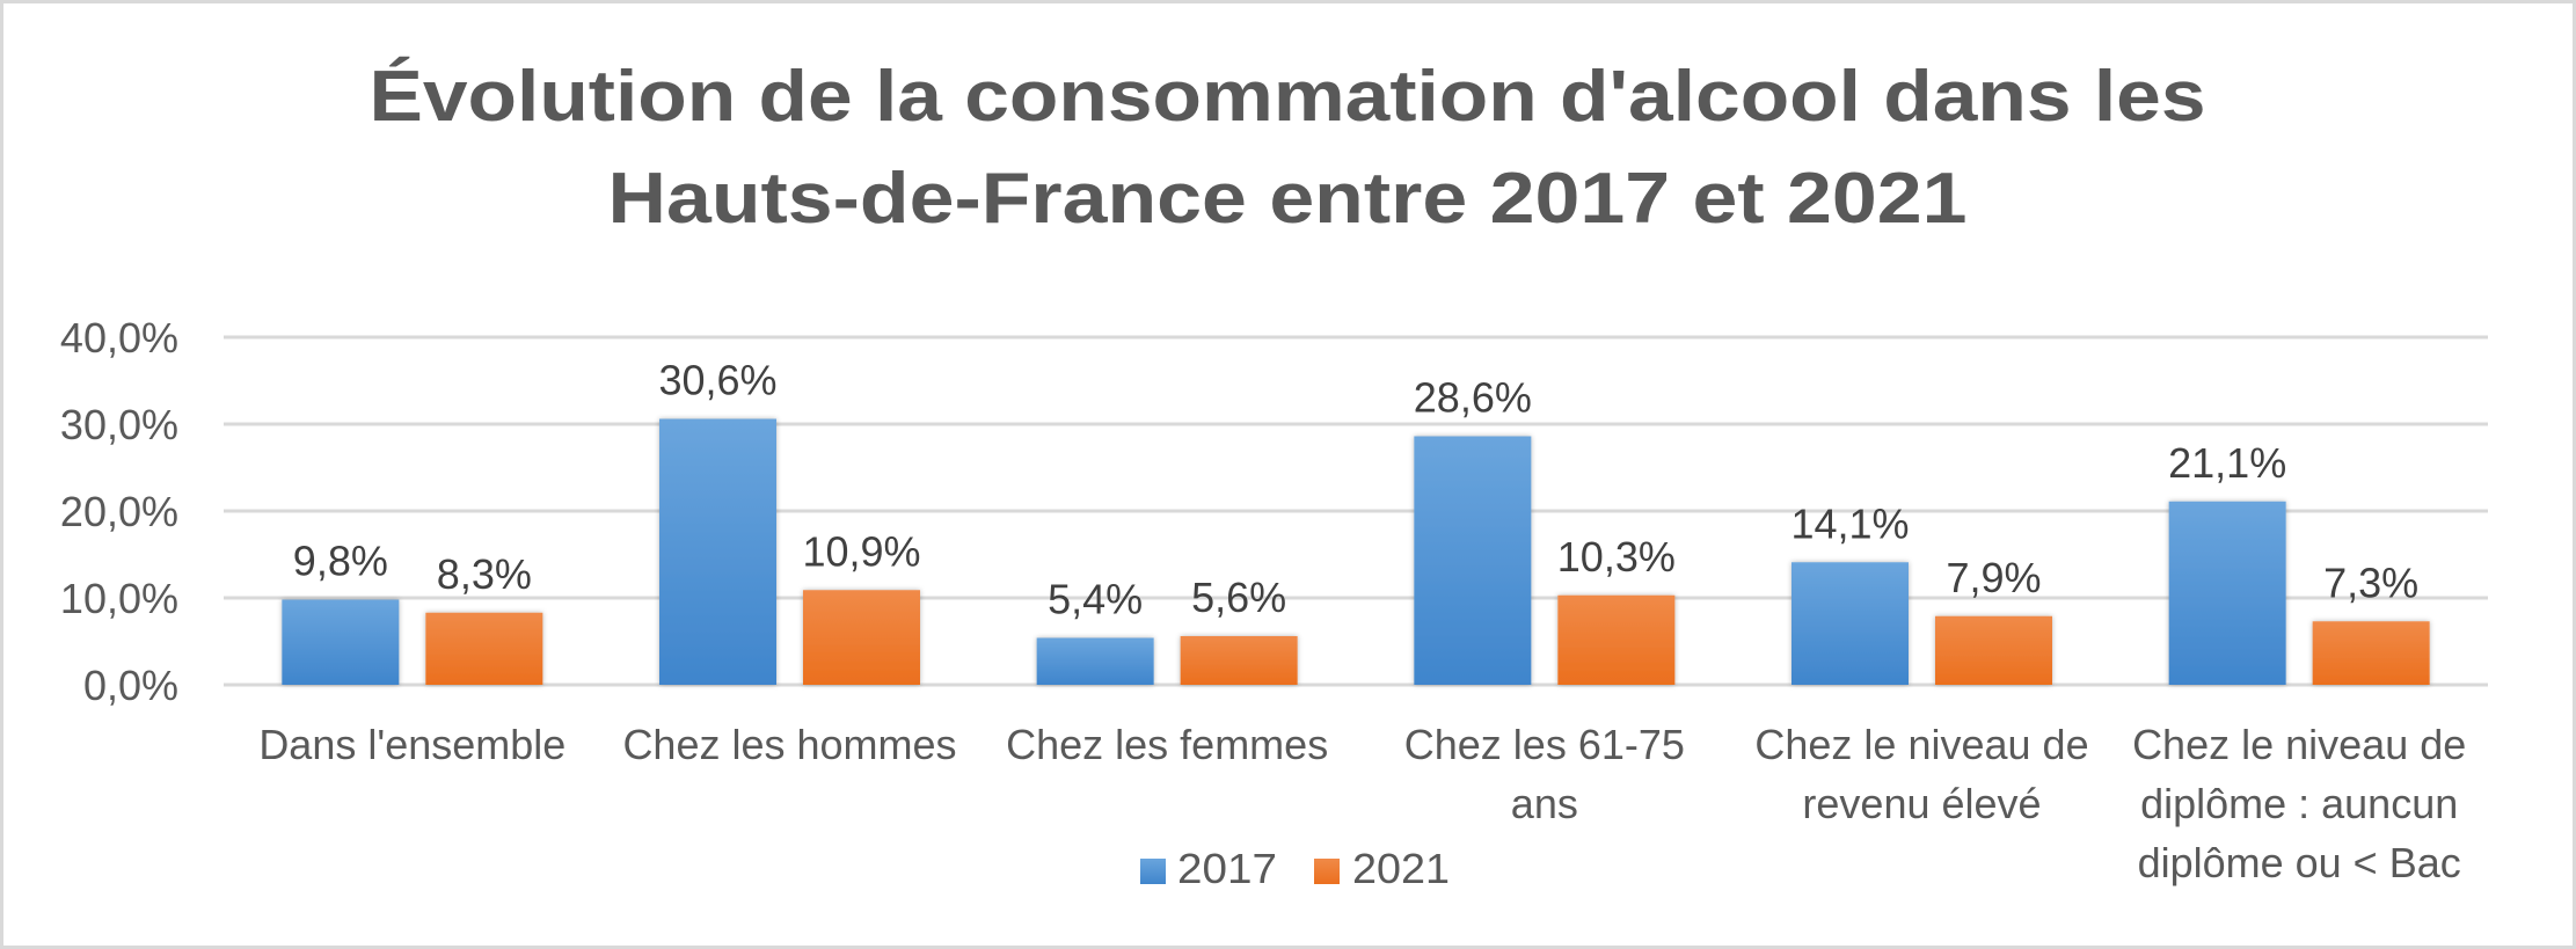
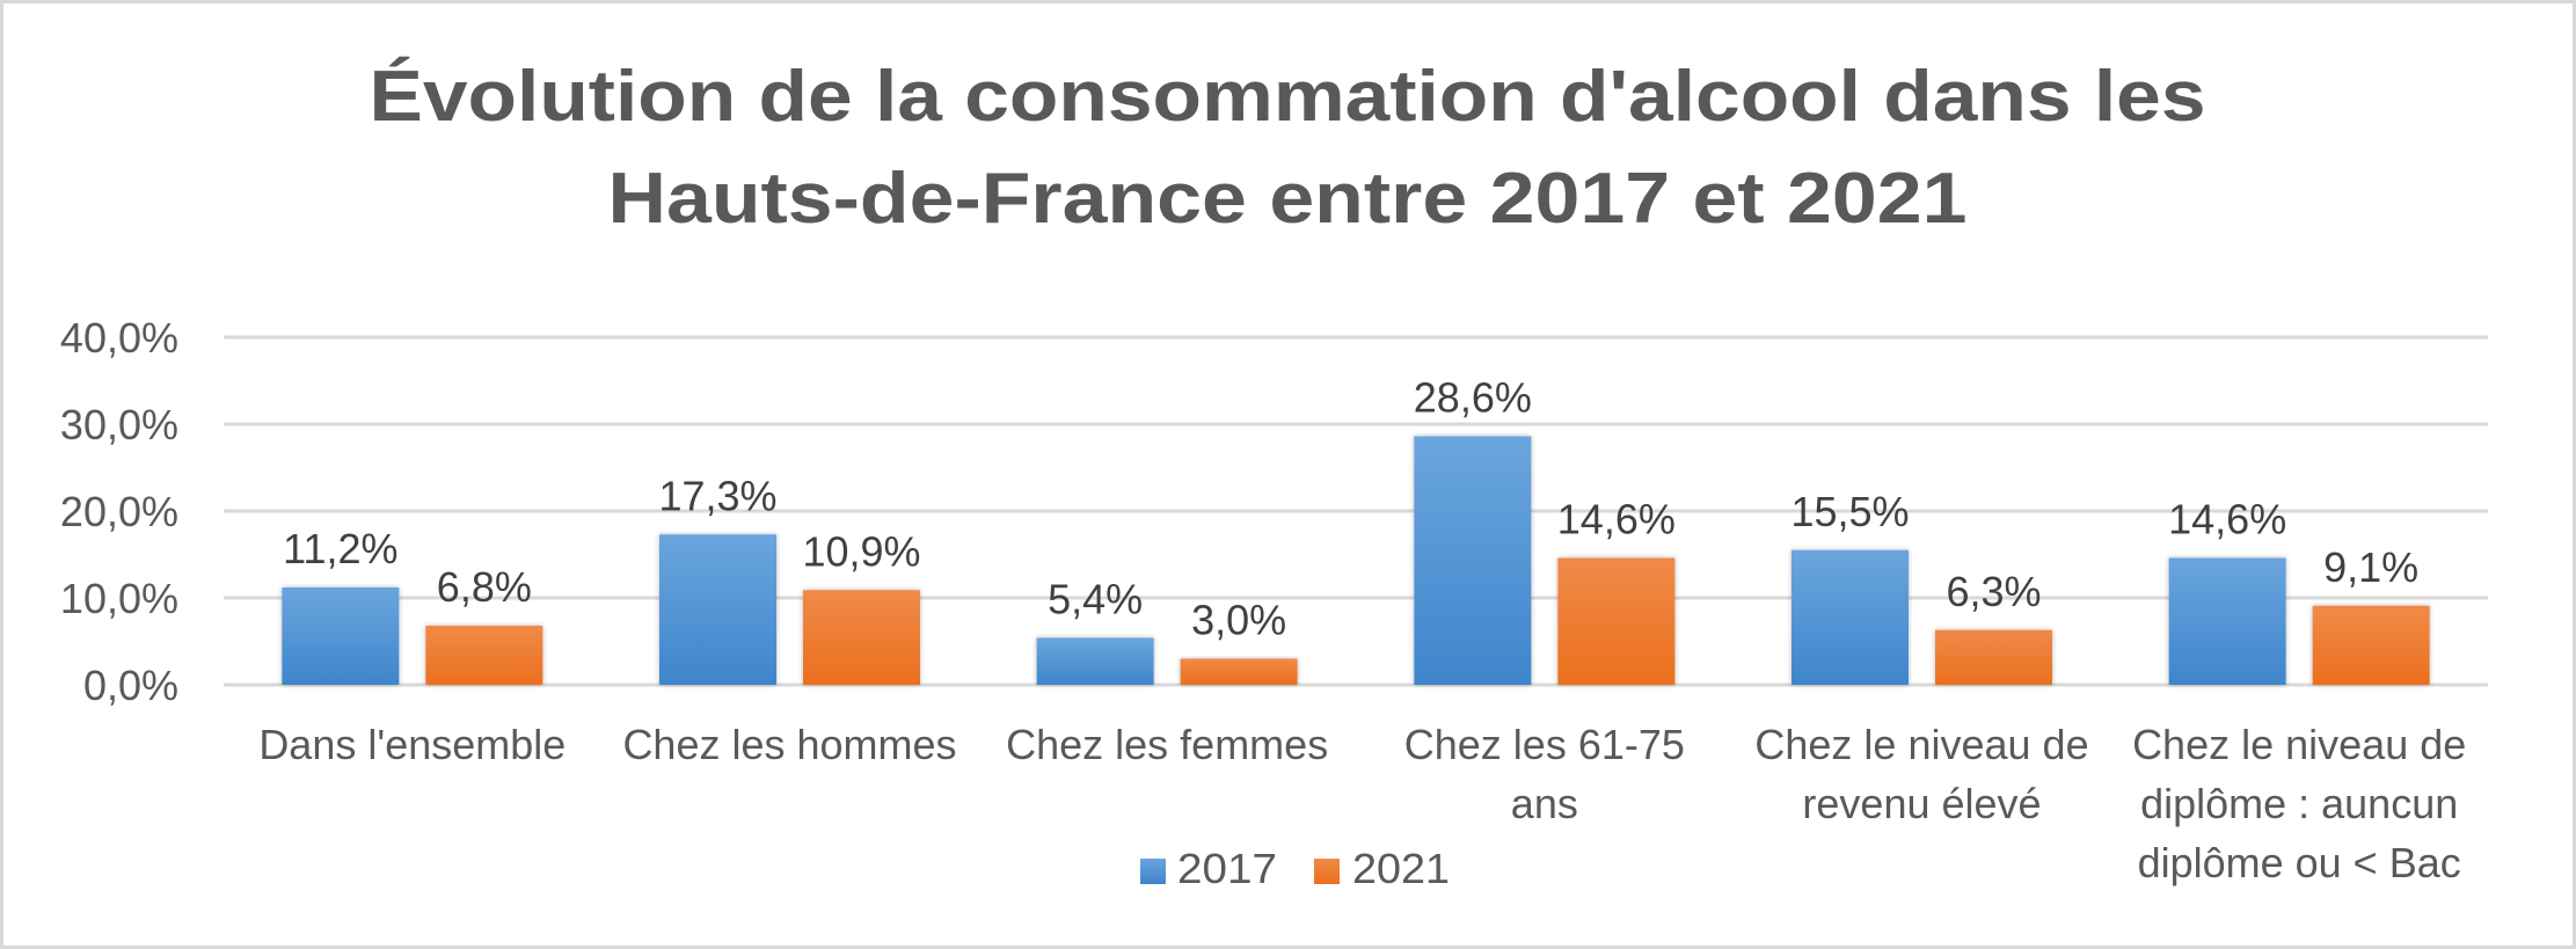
2017/Dans l'ensemble: 9,8% -> 11,2%
2021/Dans l'ensemble: 8,3% -> 6,8%
2017/Chez les hommes: 30,6% -> 17,3%
2021/Chez les femmes: 5,6% -> 3,0%
2021/Chez les 61-75 ans: 10,3% -> 14,6%
2017/Chez le niveau de revenu élevé: 14,1% -> 15,5%
2021/Chez le niveau de revenu élevé: 7,9% -> 6,3%
2017/Chez le niveau de diplôme : auncun diplôme ou < Bac: 21,1% -> 14,6%
2021/Chez le niveau de diplôme : auncun diplôme ou < Bac: 7,3% -> 9,1%
